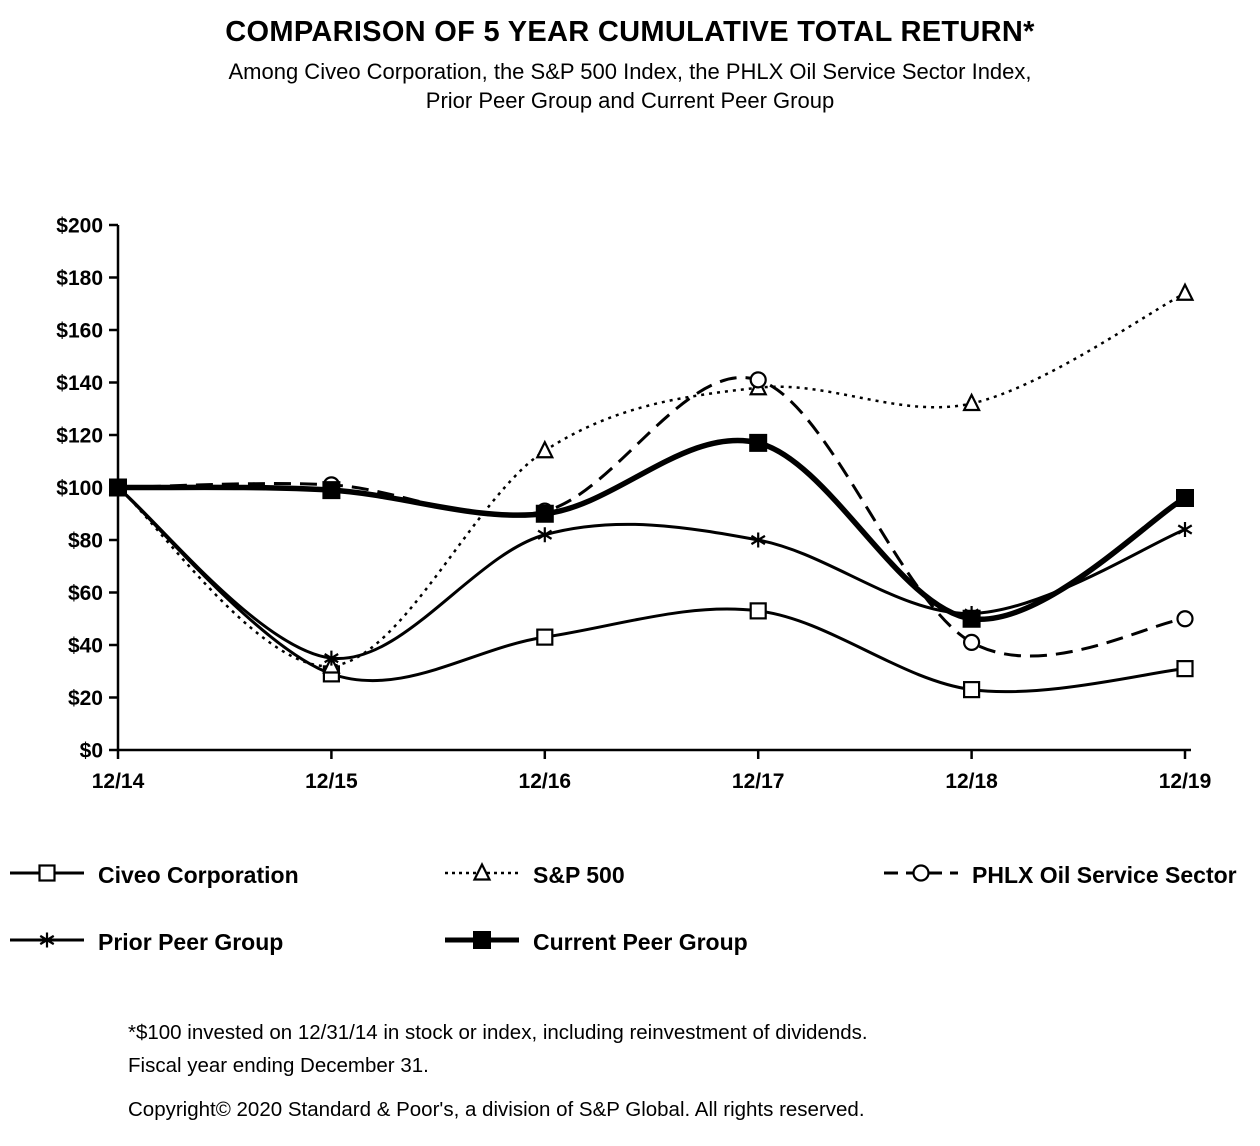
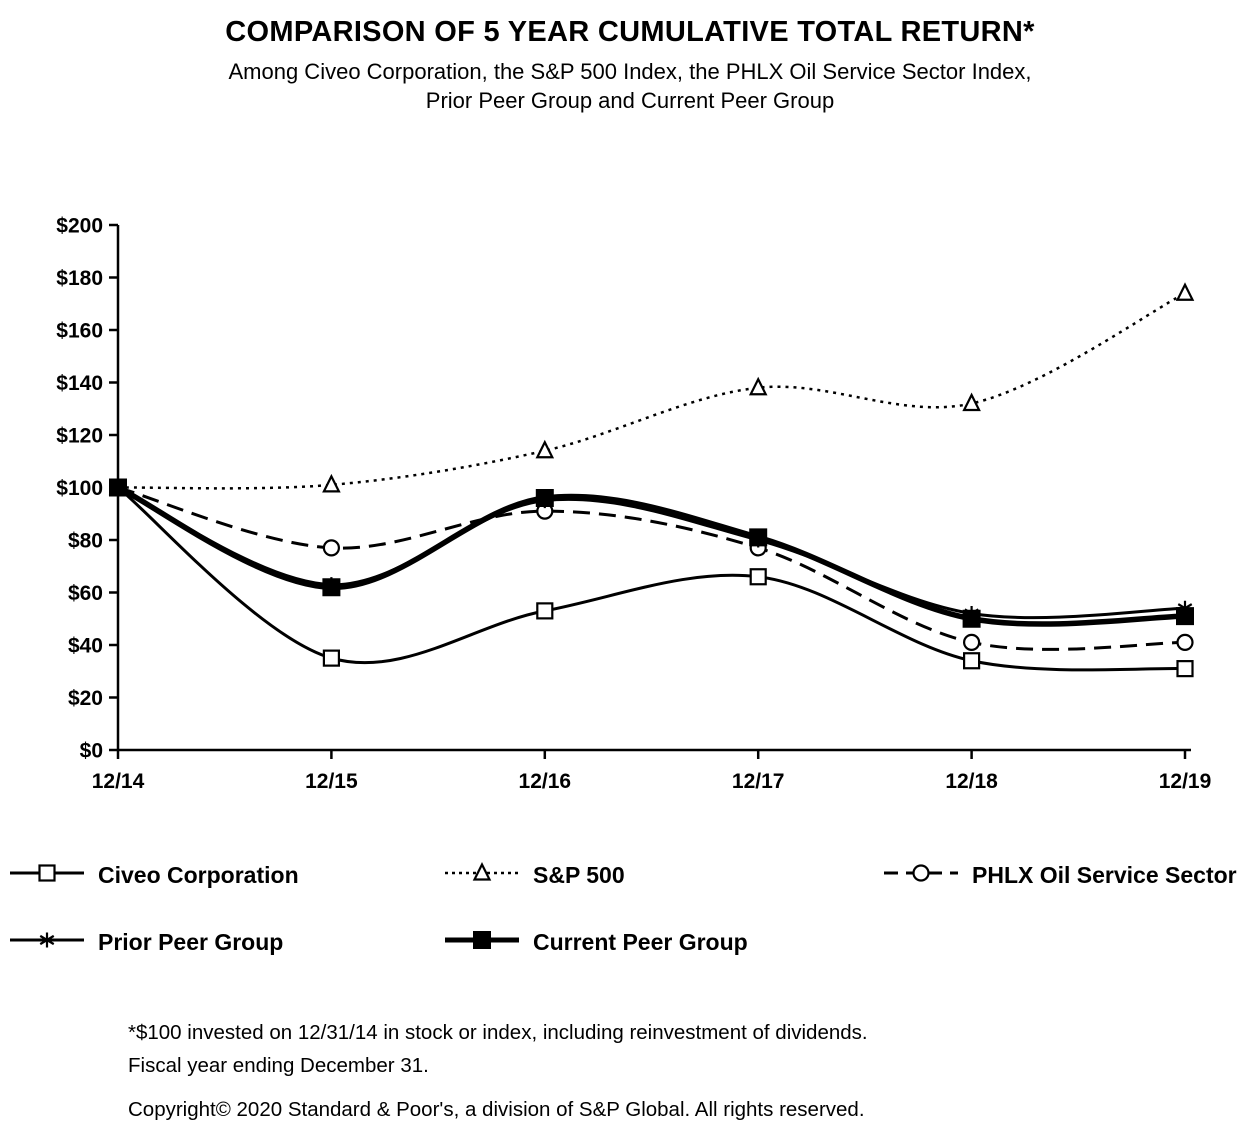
Civeo Corporation/12/15: $29 -> $35
S&P 500/12/15: $32 -> $101
PHLX Oil Service Sector/12/15: $101 -> $77
Prior Peer Group/12/15: $35 -> $63
Current Peer Group/12/15: $99 -> $62
Civeo Corporation/12/16: $43 -> $53
Prior Peer Group/12/16: $82 -> $95
Current Peer Group/12/16: $90 -> $96
Civeo Corporation/12/17: $53 -> $66
PHLX Oil Service Sector/12/17: $141 -> $77
Current Peer Group/12/17: $117 -> $81
Civeo Corporation/12/18: $23 -> $34
PHLX Oil Service Sector/12/19: $50 -> $41
Prior Peer Group/12/19: $84 -> $54
Current Peer Group/12/19: $96 -> $51
